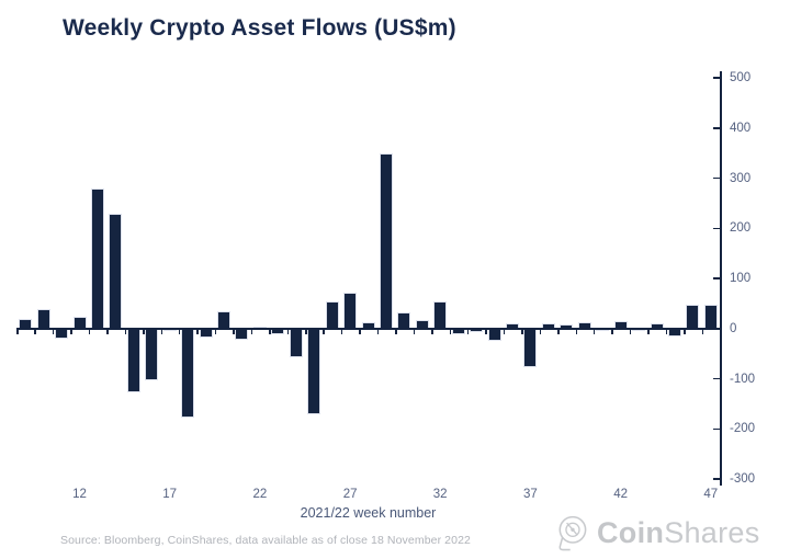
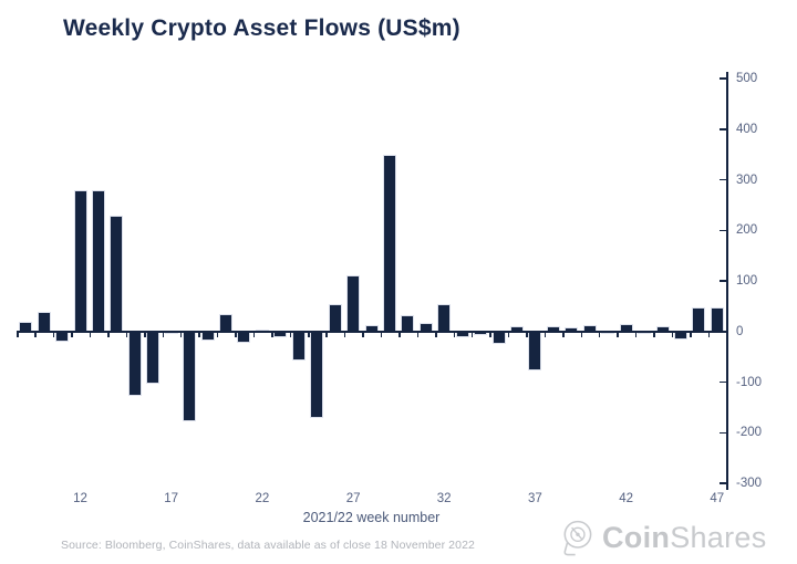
12: 20 -> 280
27: 70 -> 110
